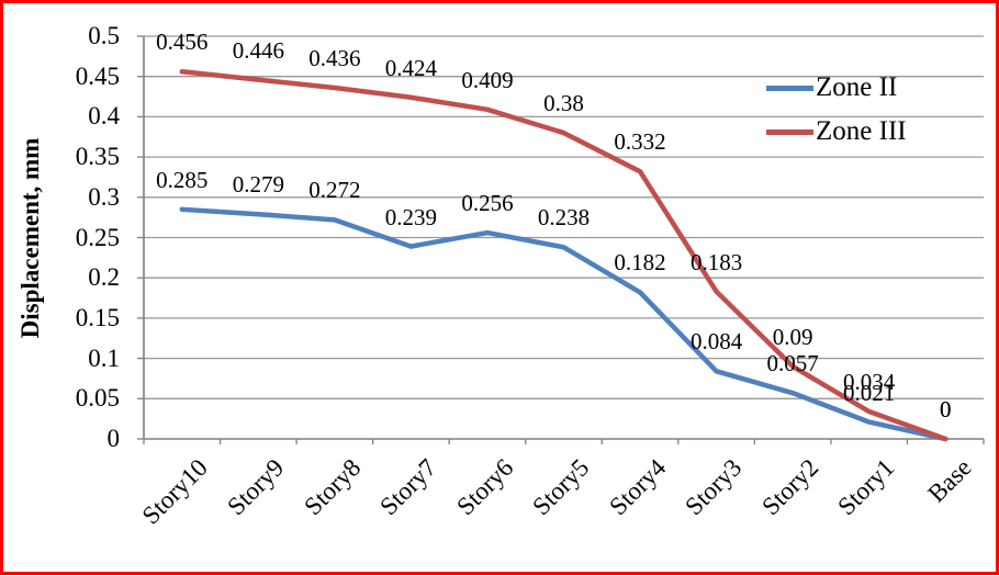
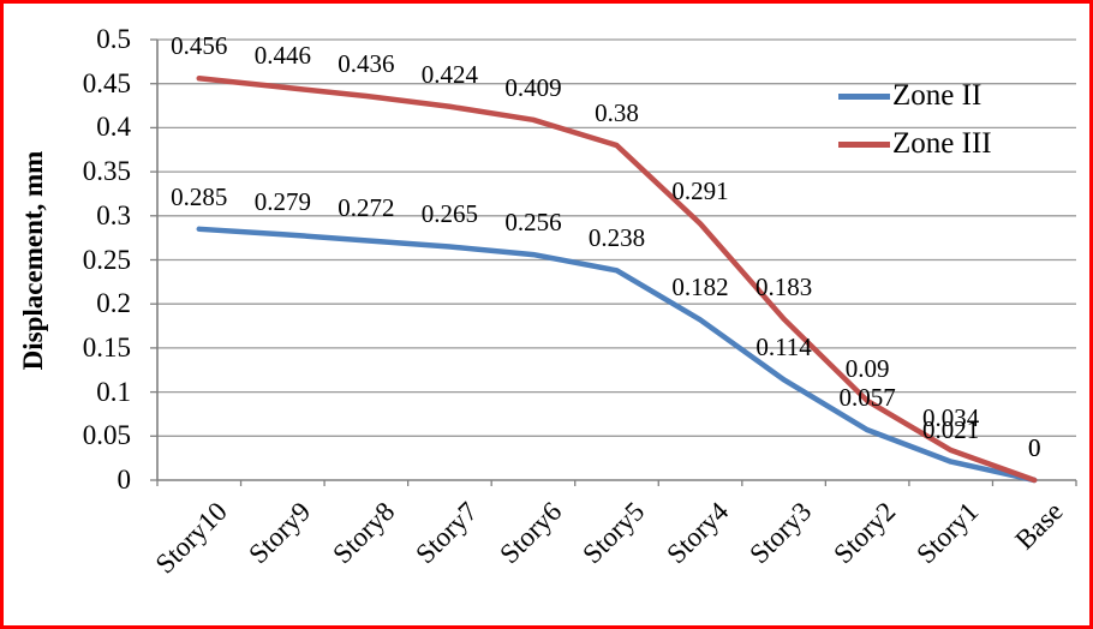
Zone II/Story7: 0.239 -> 0.265
Zone III/Story4: 0.332 -> 0.291
Zone II/Story3: 0.084 -> 0.114
